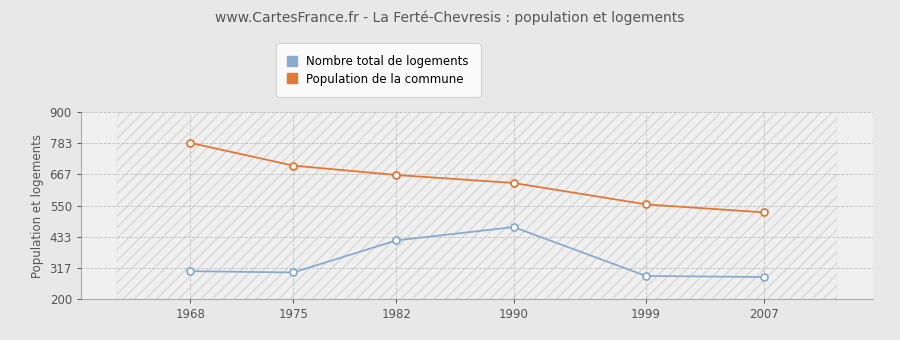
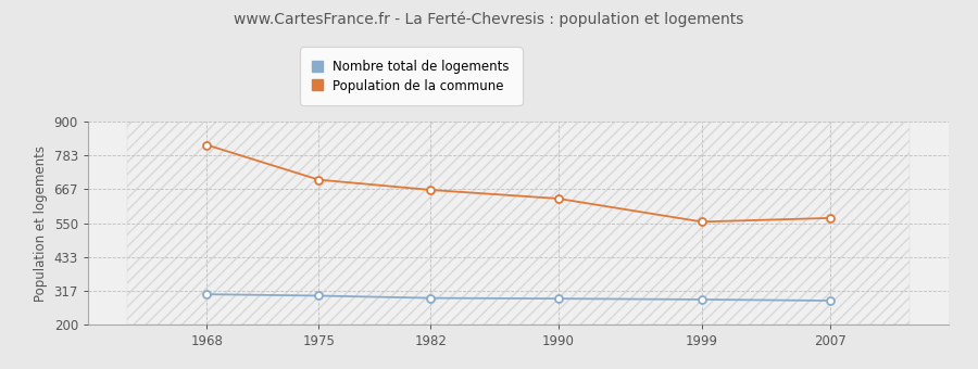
Population de la commune/1968: 785 -> 820
Nombre total de logements/1982: 420 -> 292
Nombre total de logements/1990: 470 -> 290
Population de la commune/2007: 525 -> 568
